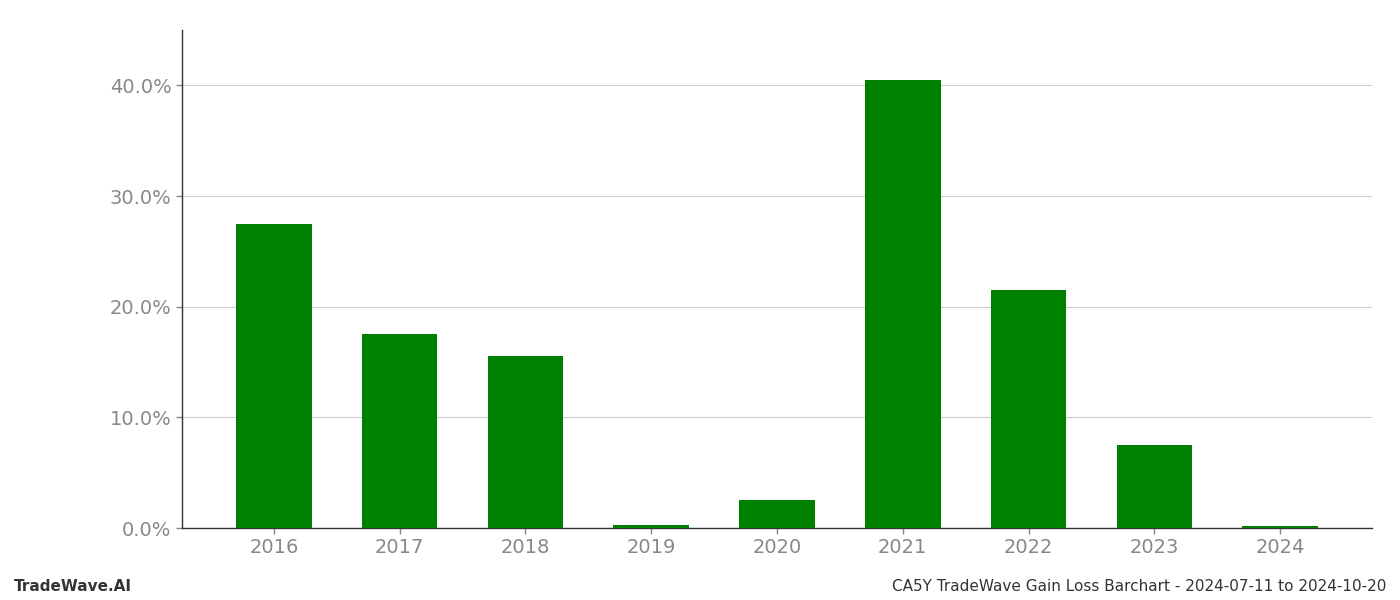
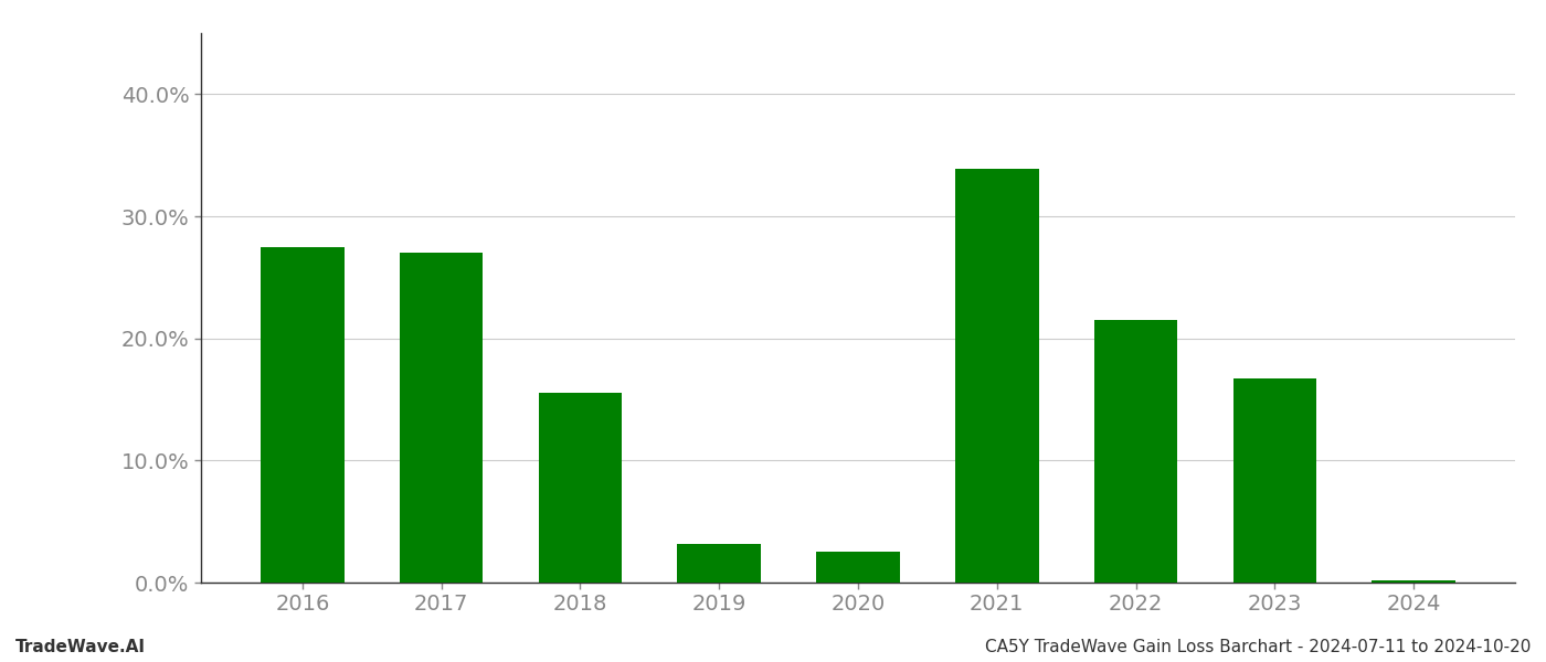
2017: 17.5% -> 27.0%
2019: 0.3% -> 3.2%
2021: 40.5% -> 33.9%
2023: 7.5% -> 16.7%
